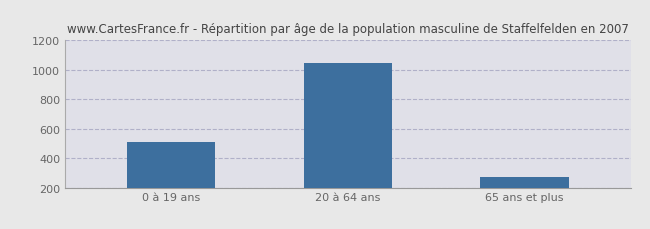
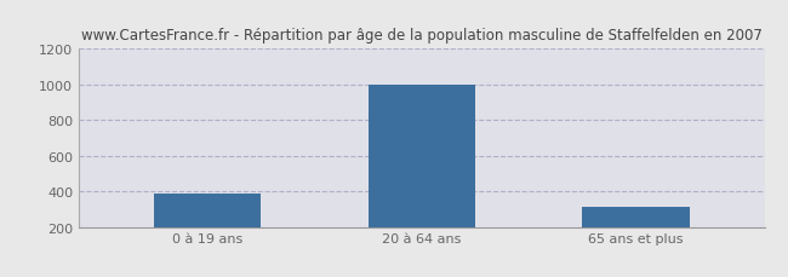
0 à 19 ans: 510 -> 390
20 à 64 ans: 1040 -> 1000
65 ans et plus: 280 -> 310
